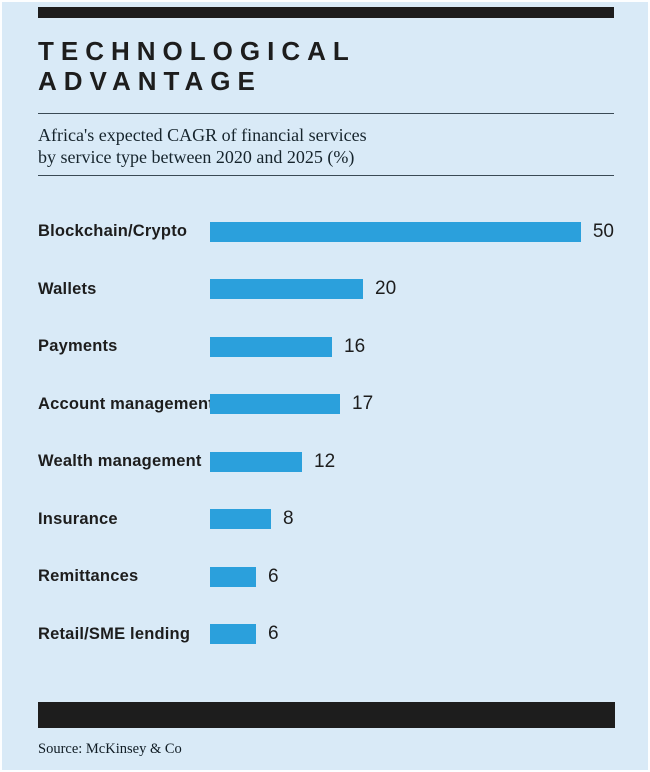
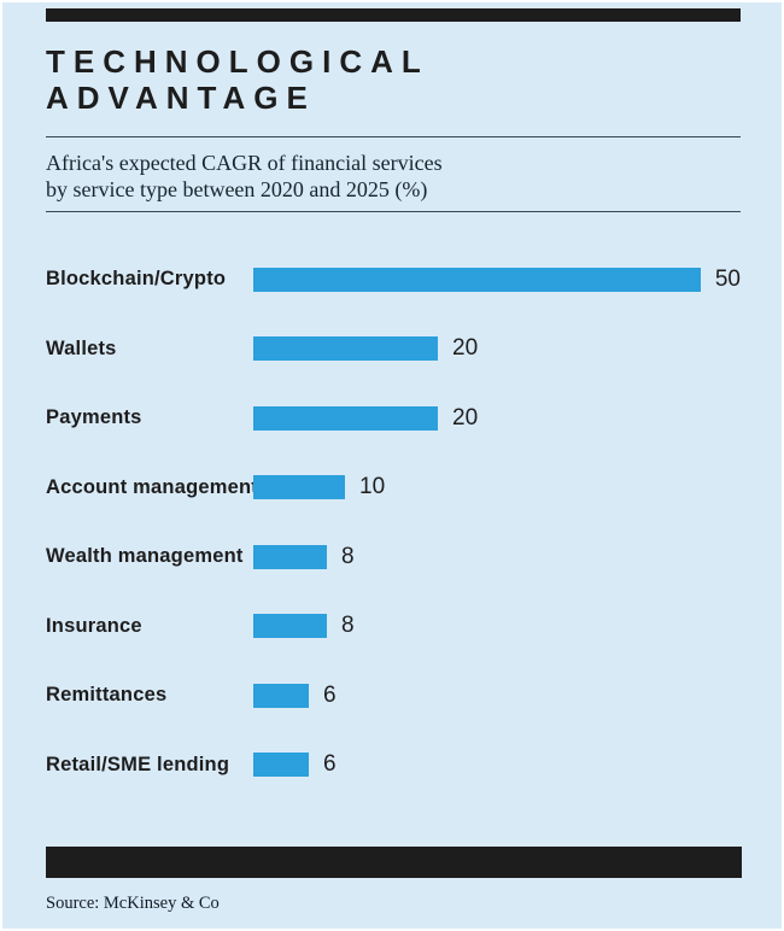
Payments: 16 -> 20
Account management: 17 -> 10
Wealth management: 12 -> 8
